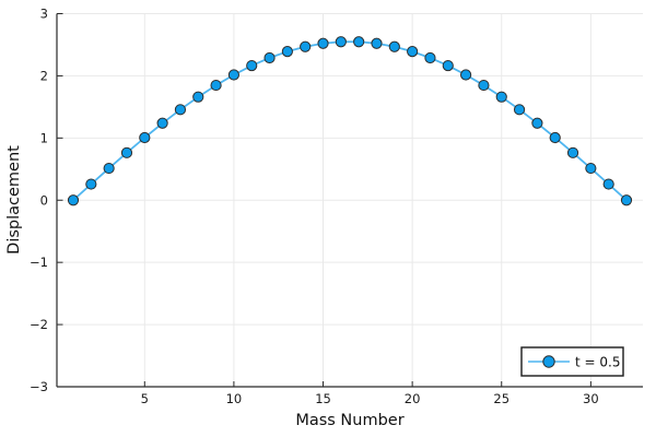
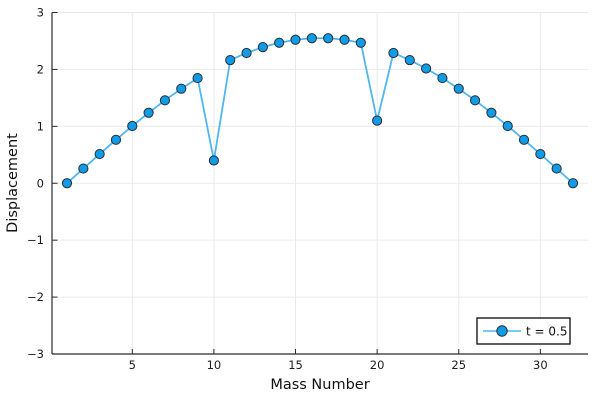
10: 2.0 -> 0.4
20: 2.4 -> 1.1
